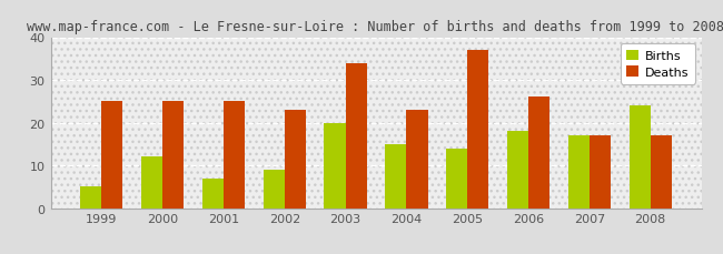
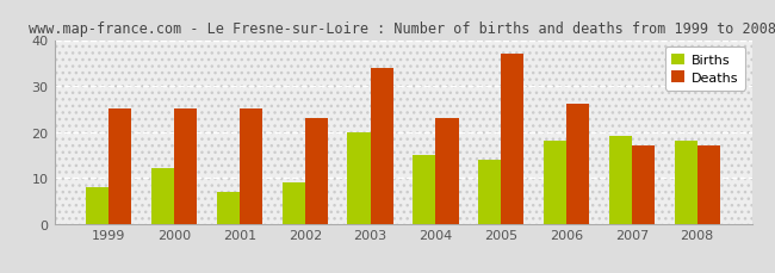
Births/1999: 5 -> 8
Births/2007: 17 -> 19
Births/2008: 24 -> 18
